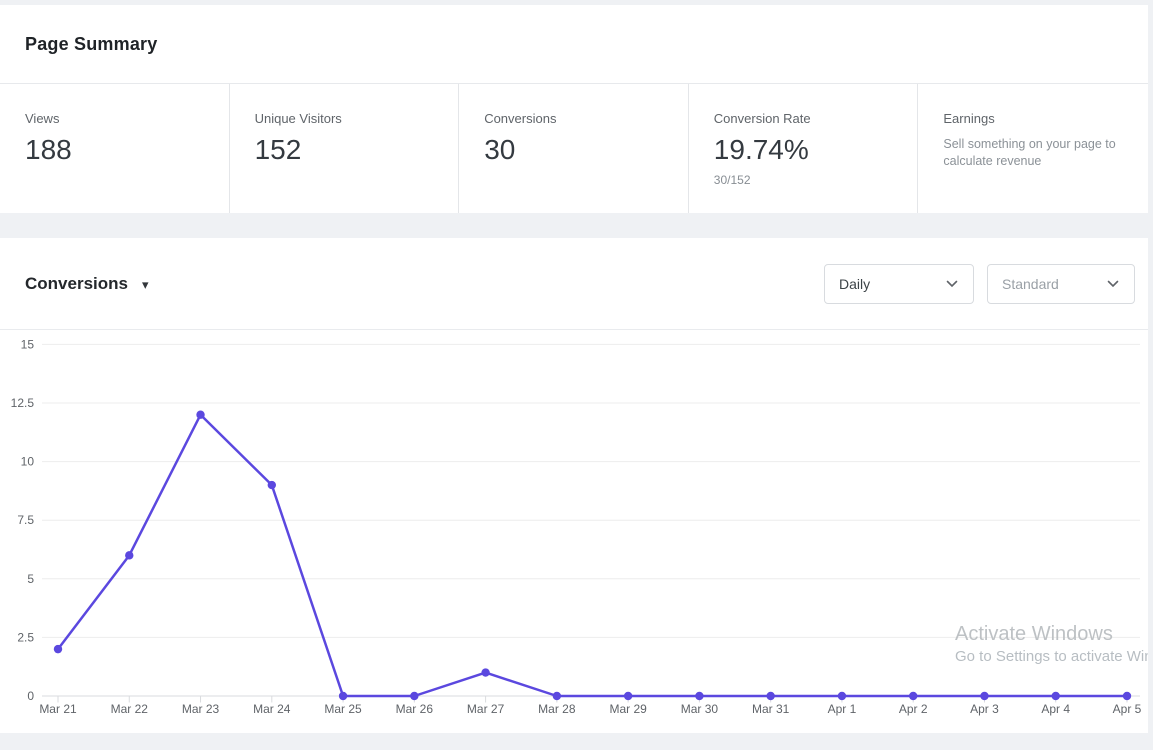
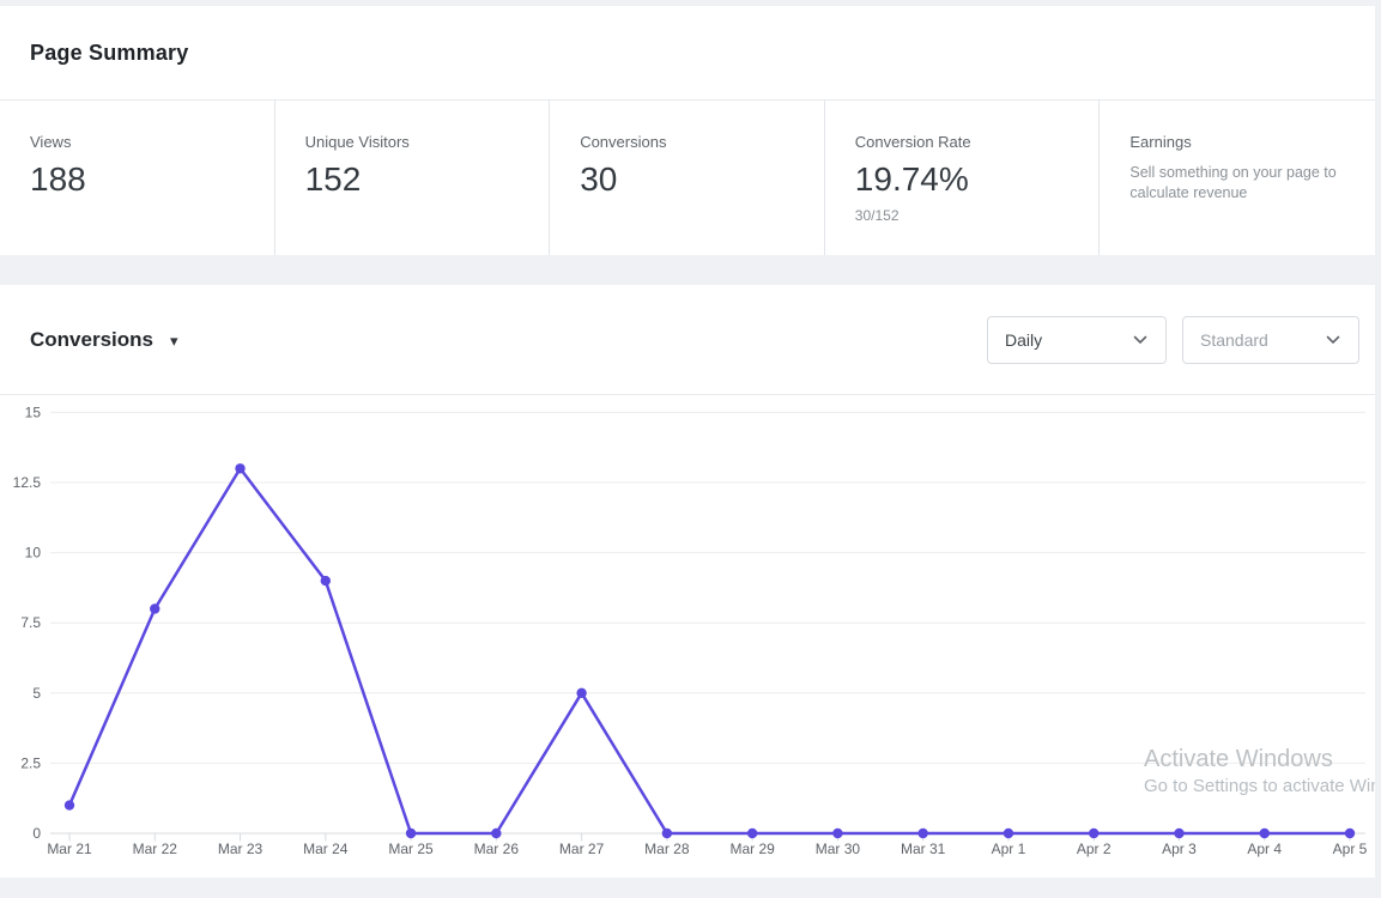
Mar 21: 2 -> 1
Mar 22: 6 -> 8
Mar 23: 12 -> 13
Mar 27: 1 -> 5
